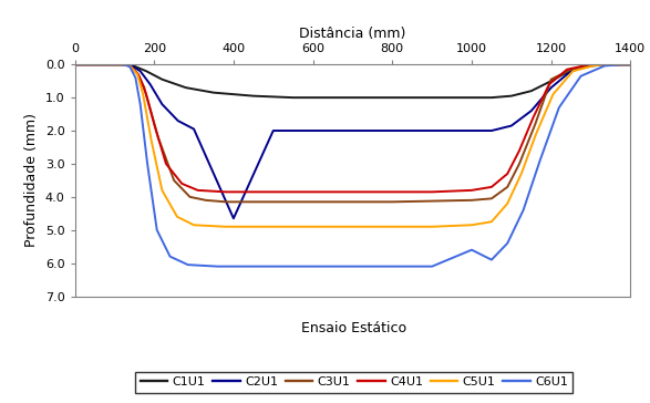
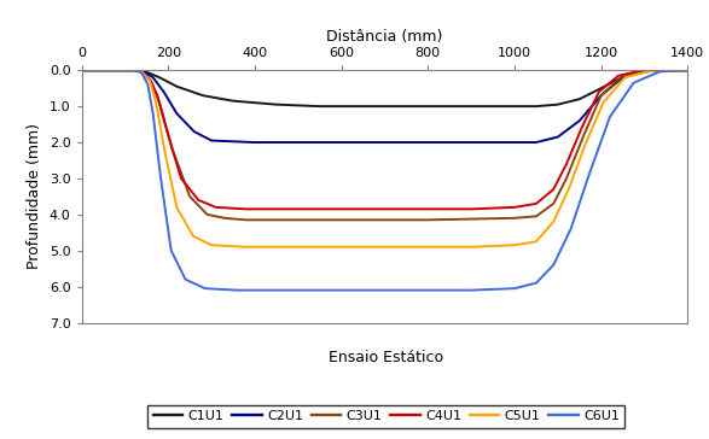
C2U1/400: 4.65 -> 2.00
C6U1/1000: 5.60 -> 6.05
C3U1/1200: 0.45 -> 0.70
